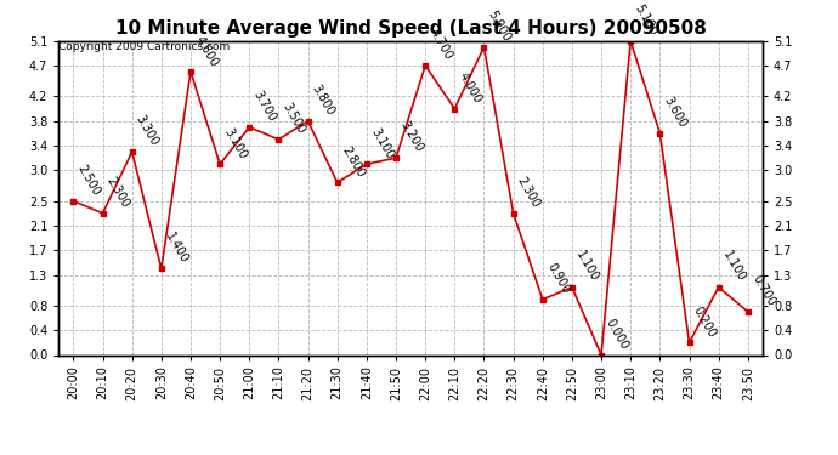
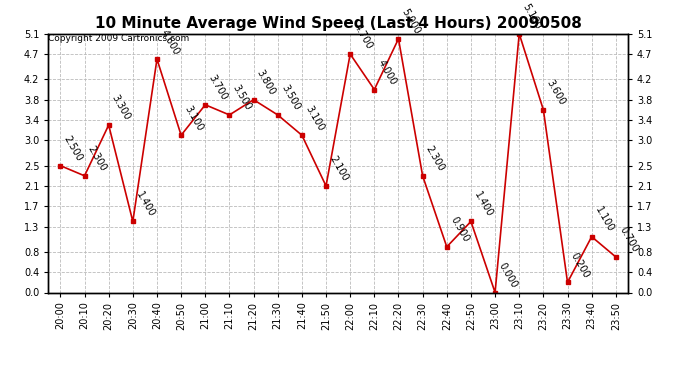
21:30: 2.800 -> 3.500
21:50: 3.200 -> 2.100
22:50: 1.100 -> 1.400
